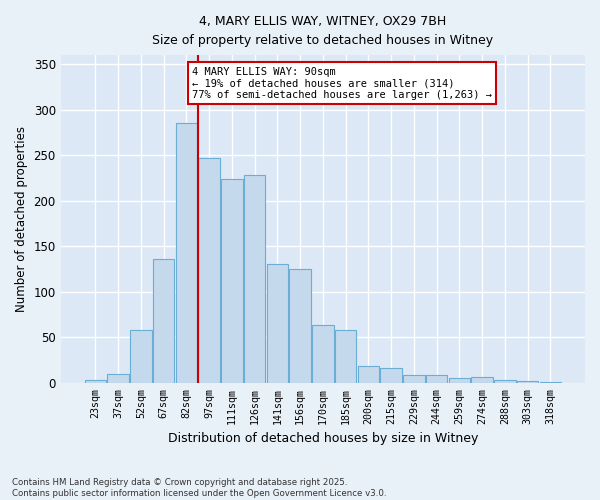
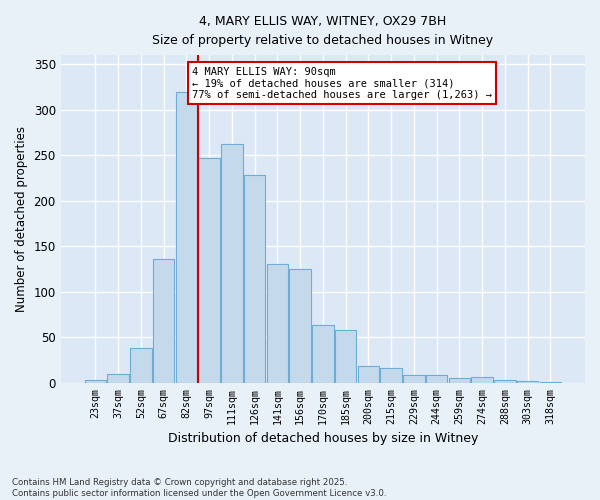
52sqm: 58 -> 38
82sqm: 285 -> 320
111sqm: 224 -> 262
